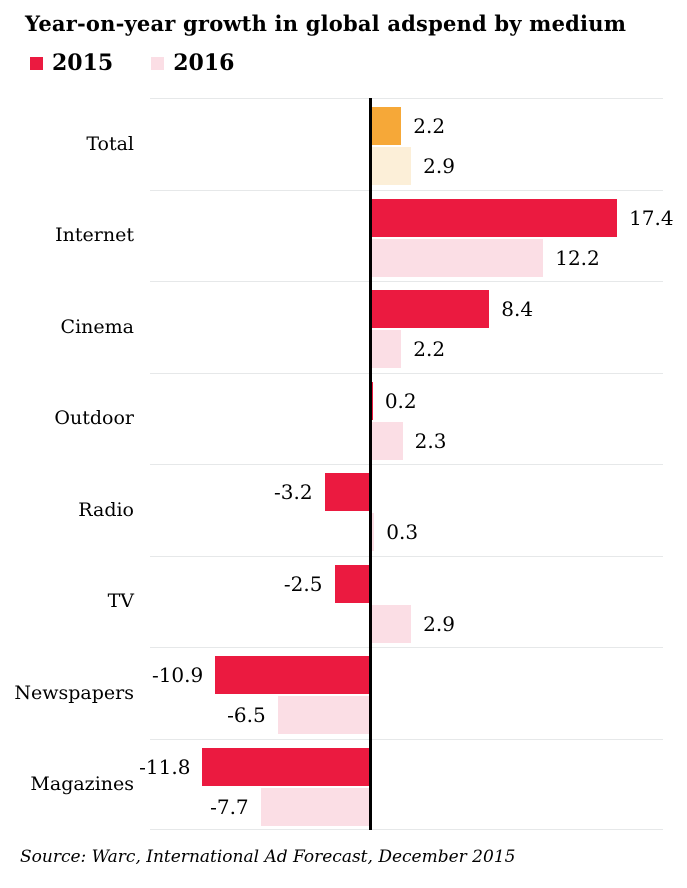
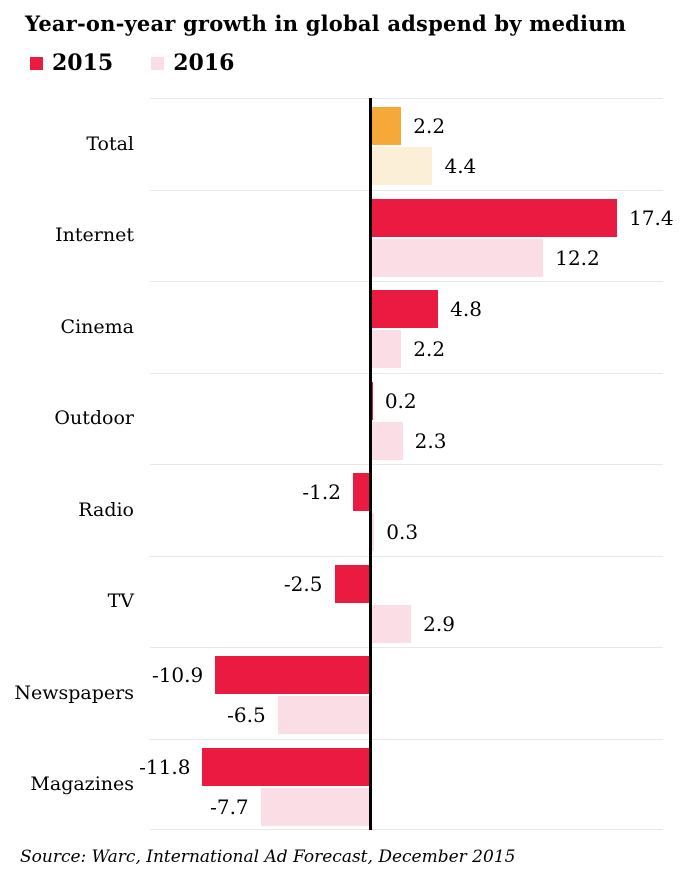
2016/Total: 2.9 -> 4.4
2015/Cinema: 8.4 -> 4.8
2015/Radio: -3.2 -> -1.2
